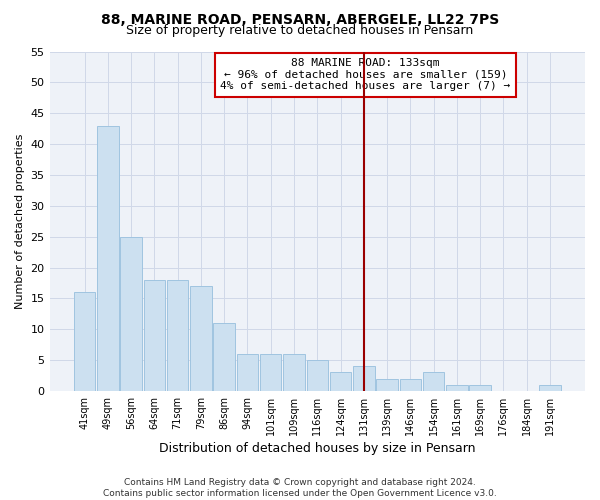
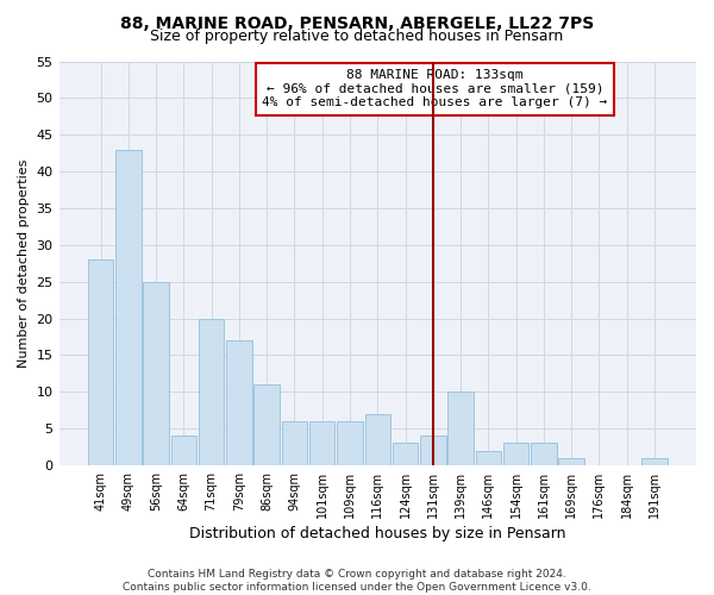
41sqm: 16 -> 28
64sqm: 18 -> 4
71sqm: 18 -> 20
116sqm: 5 -> 7
139sqm: 2 -> 10
161sqm: 1 -> 3
